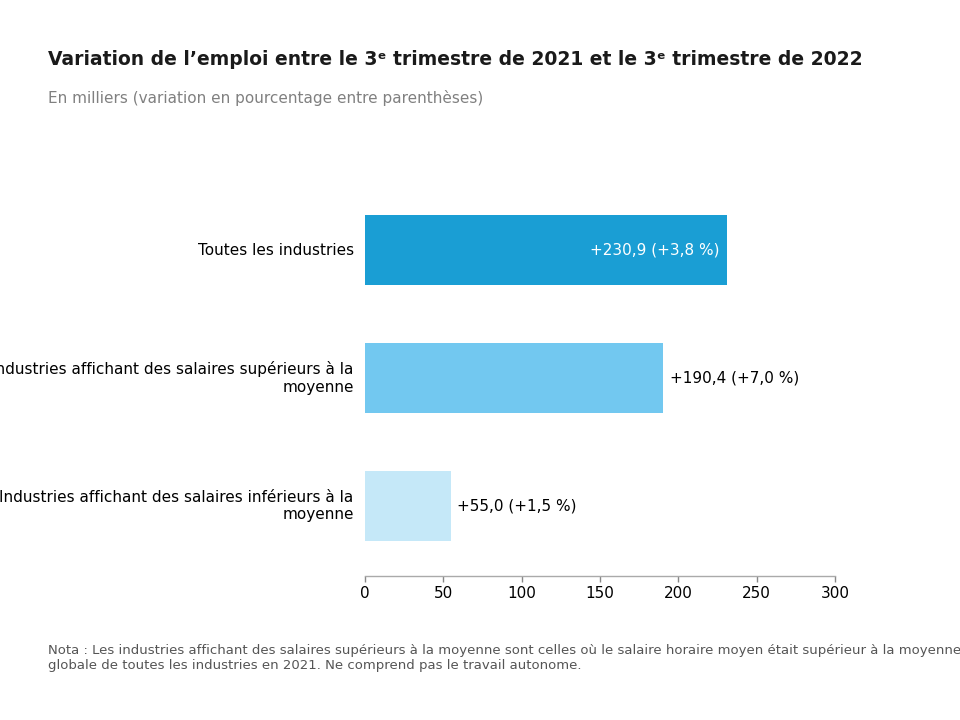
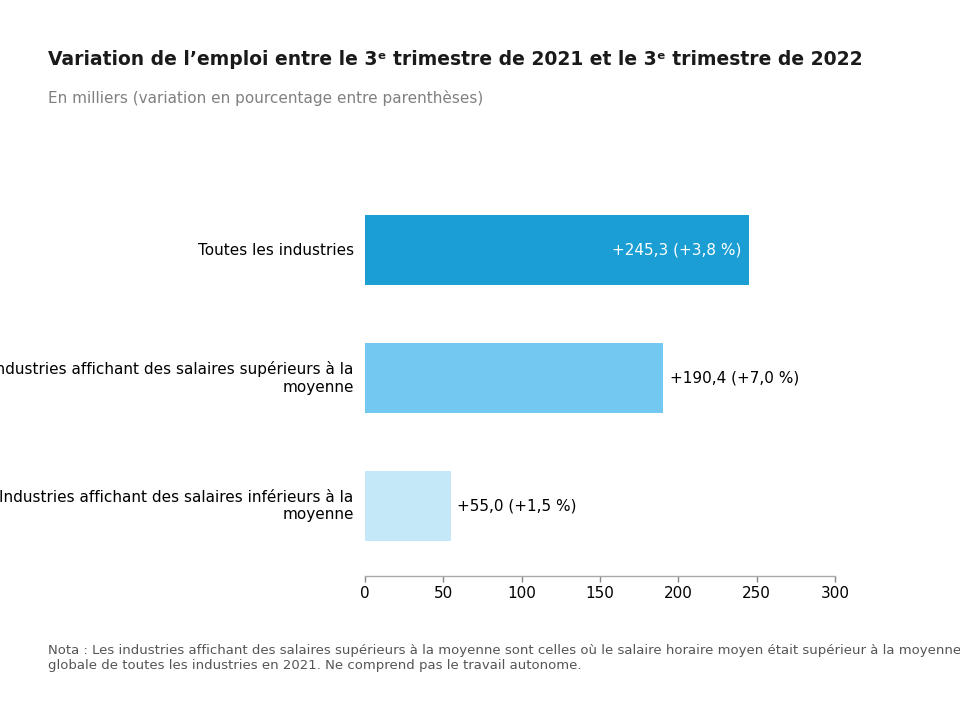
Toutes les industries: +230,9 -> +245,3
